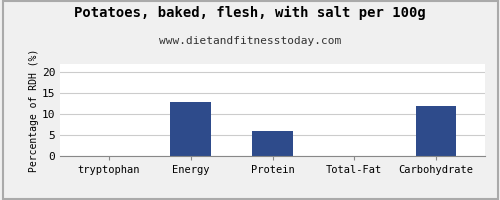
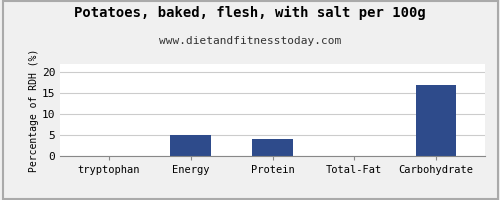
Energy: 13 -> 5
Protein: 6 -> 4
Carbohydrate: 12 -> 17
